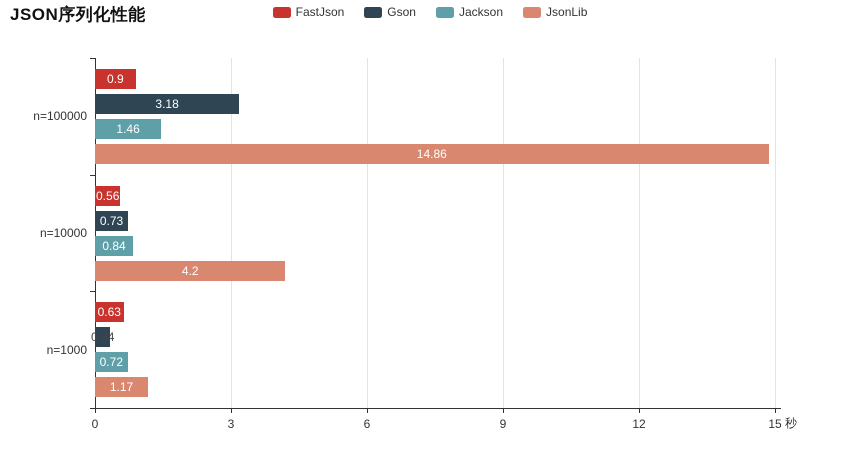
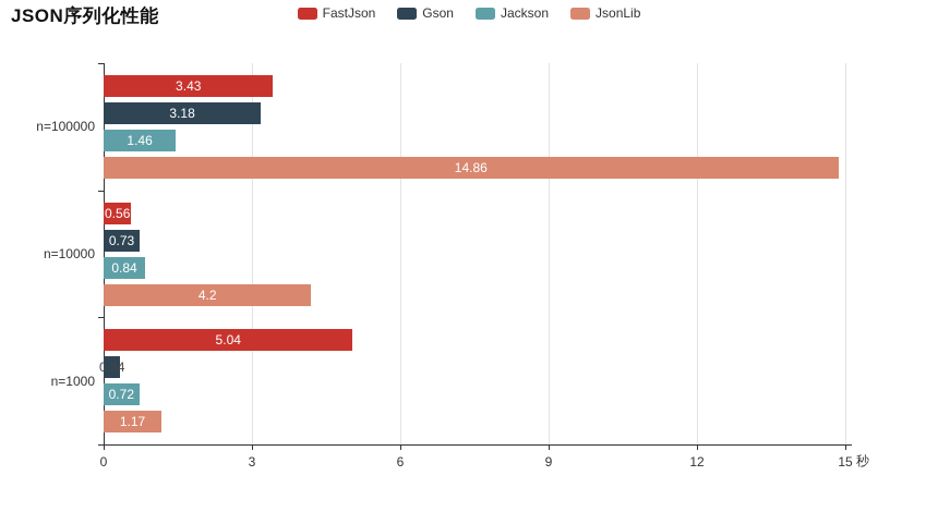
FastJson/n=100000: 0.9 -> 3.43
FastJson/n=1000: 0.63 -> 5.04
